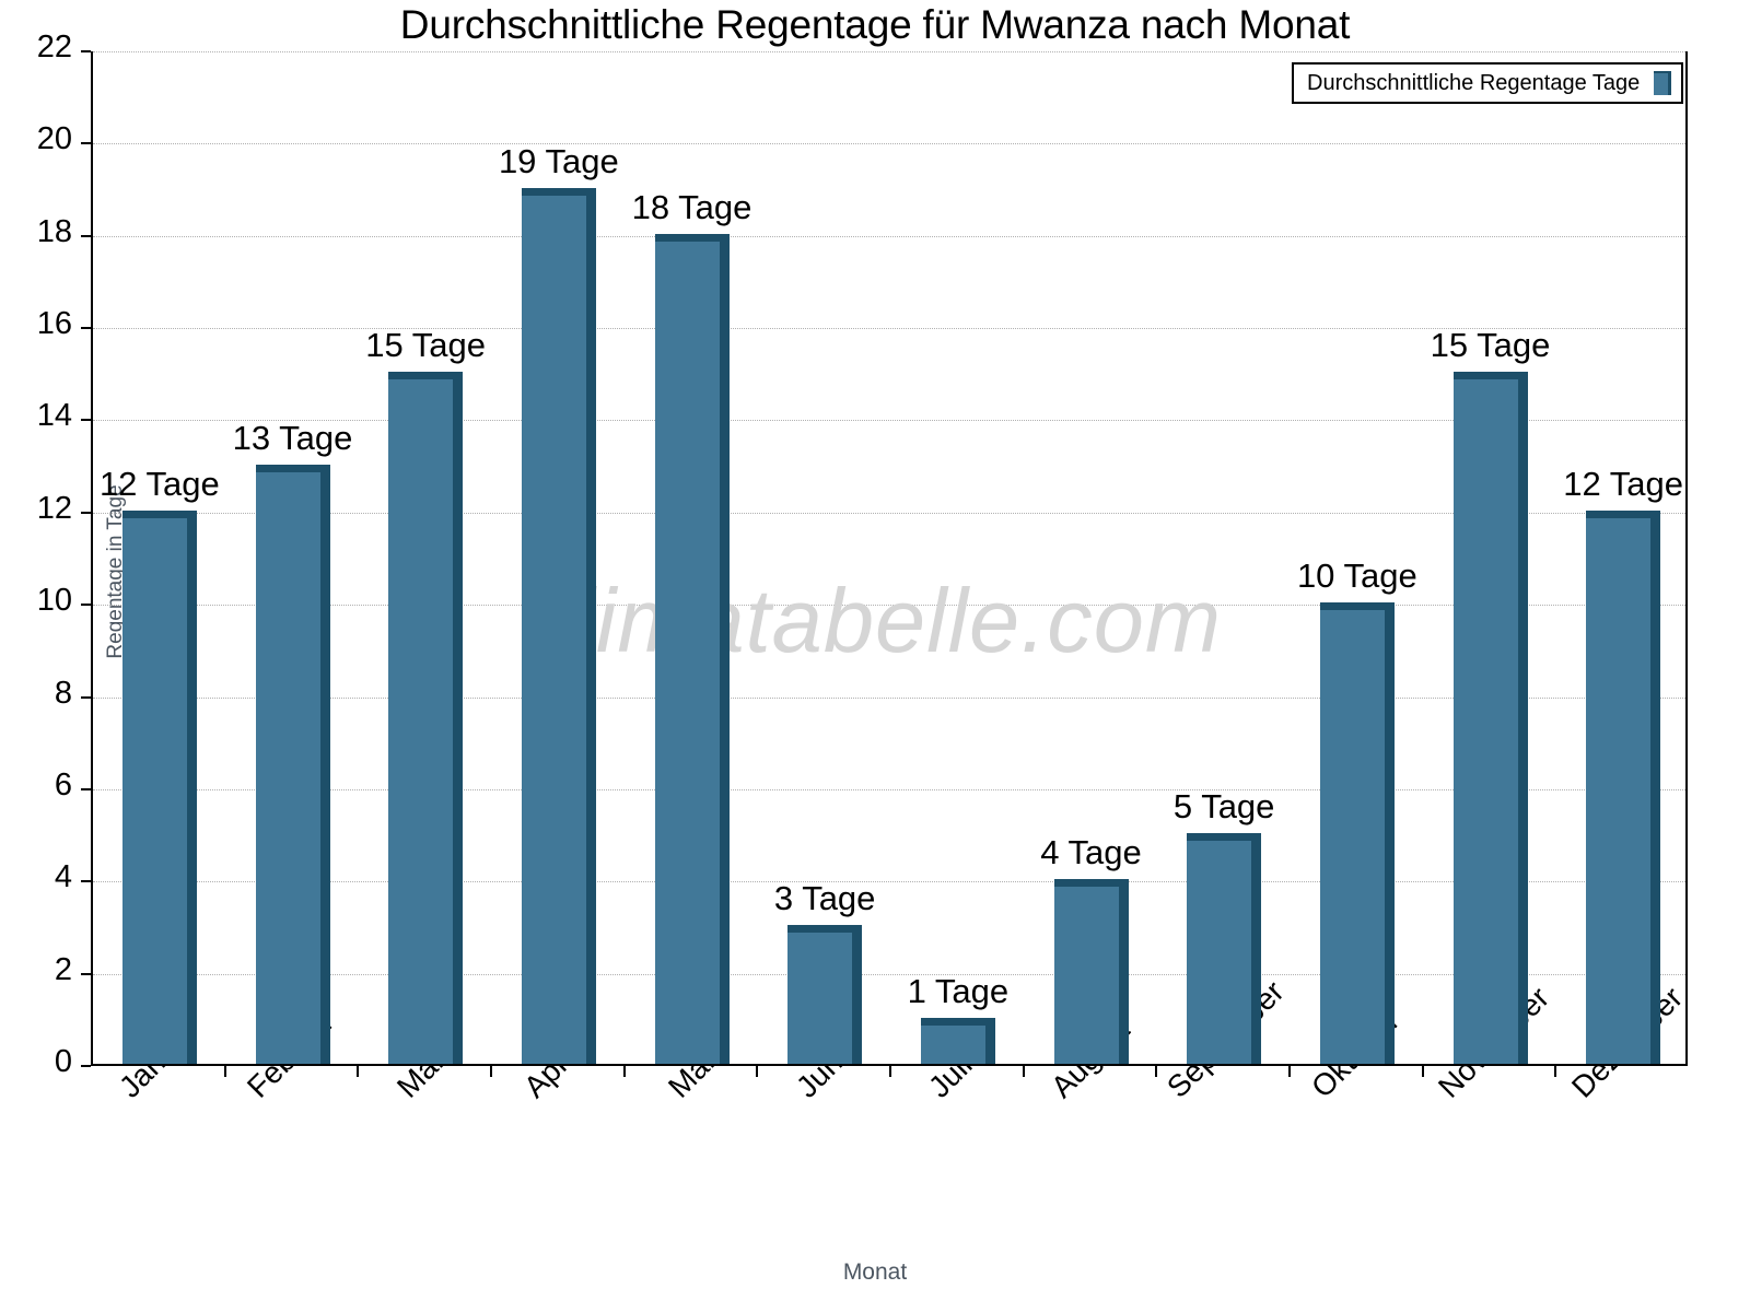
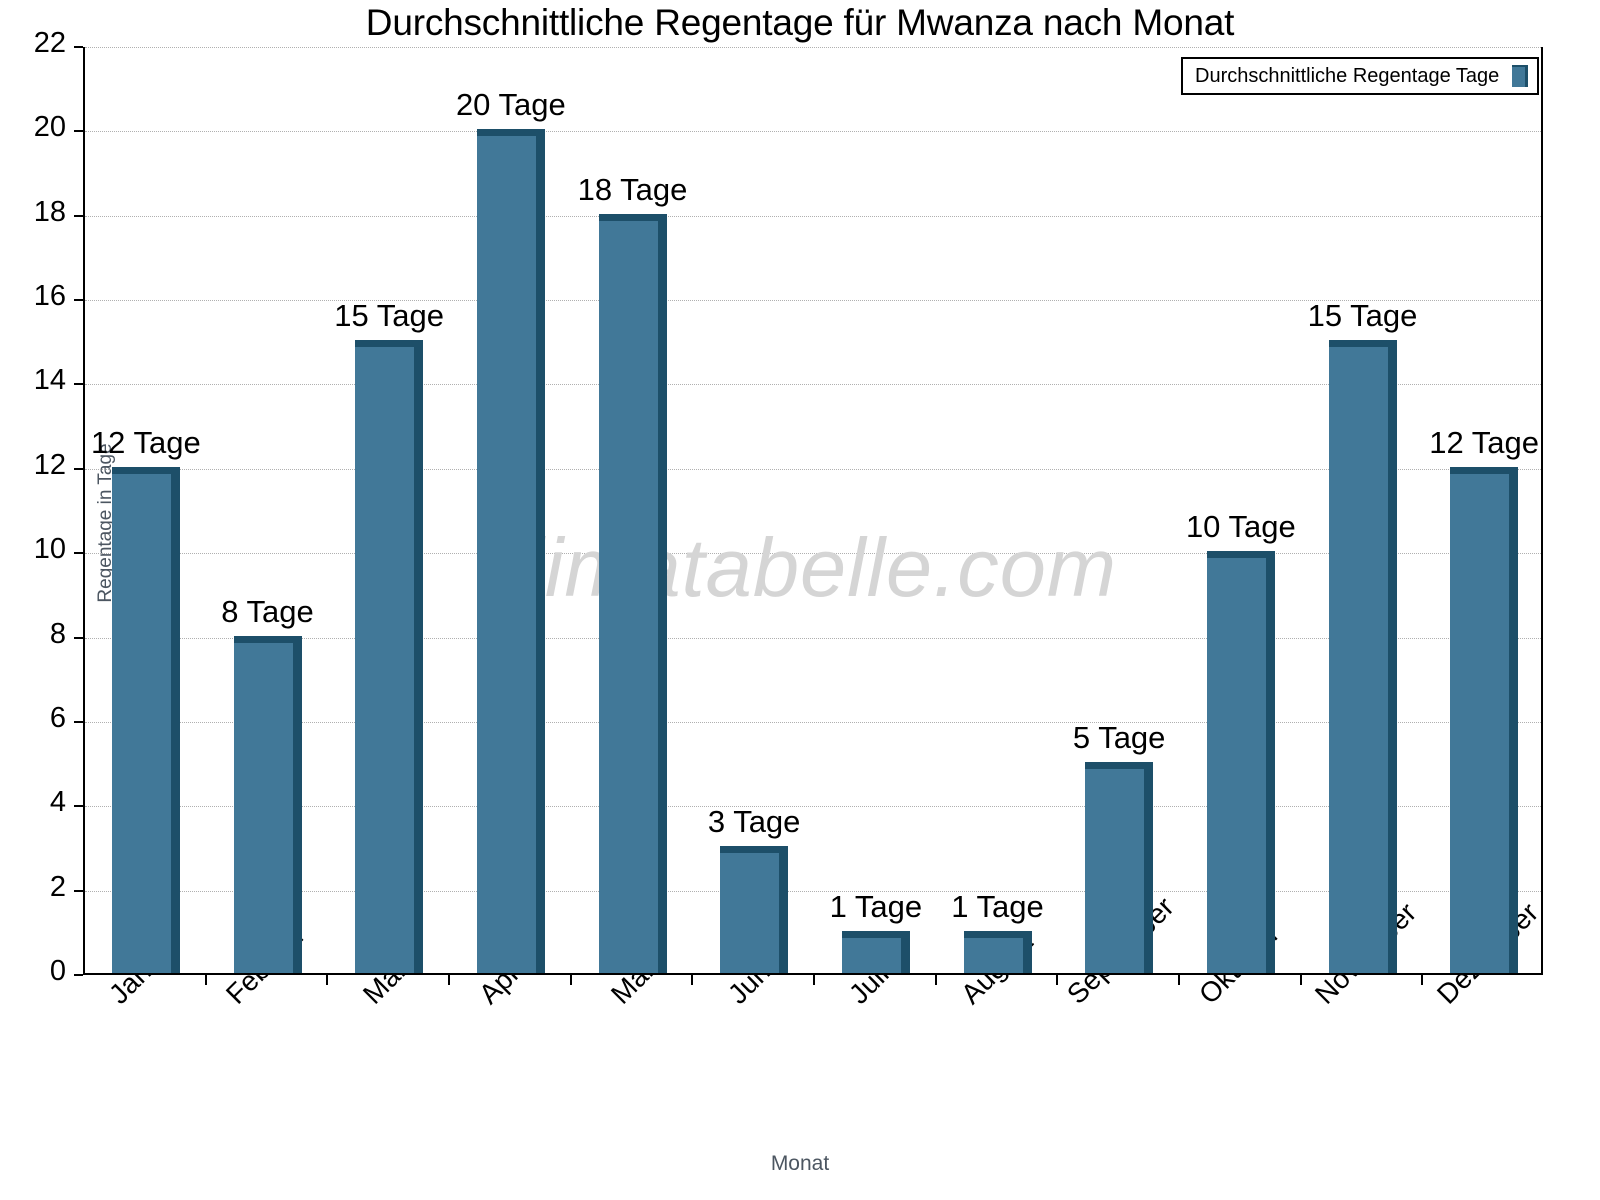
Februar: 13 -> 8
April: 19 -> 20
August: 4 -> 1
